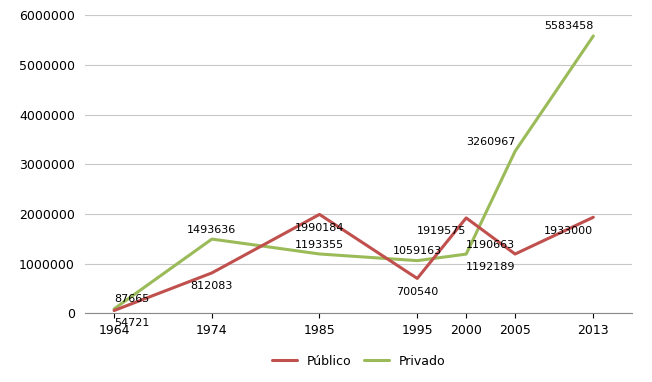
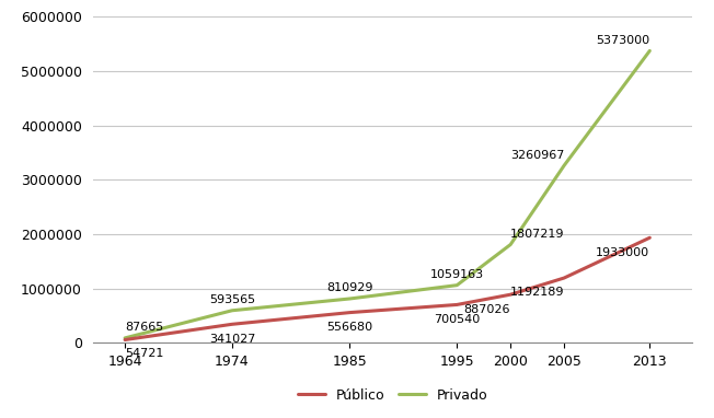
Público/1974: 812083 -> 341027
Privado/1974: 1493636 -> 593565
Público/1985: 1990184 -> 556680
Privado/1985: 1193355 -> 810929
Público/2000: 1919575 -> 887026
Privado/2000: 1190663 -> 1807219
Privado/2013: 5583458 -> 5373000
